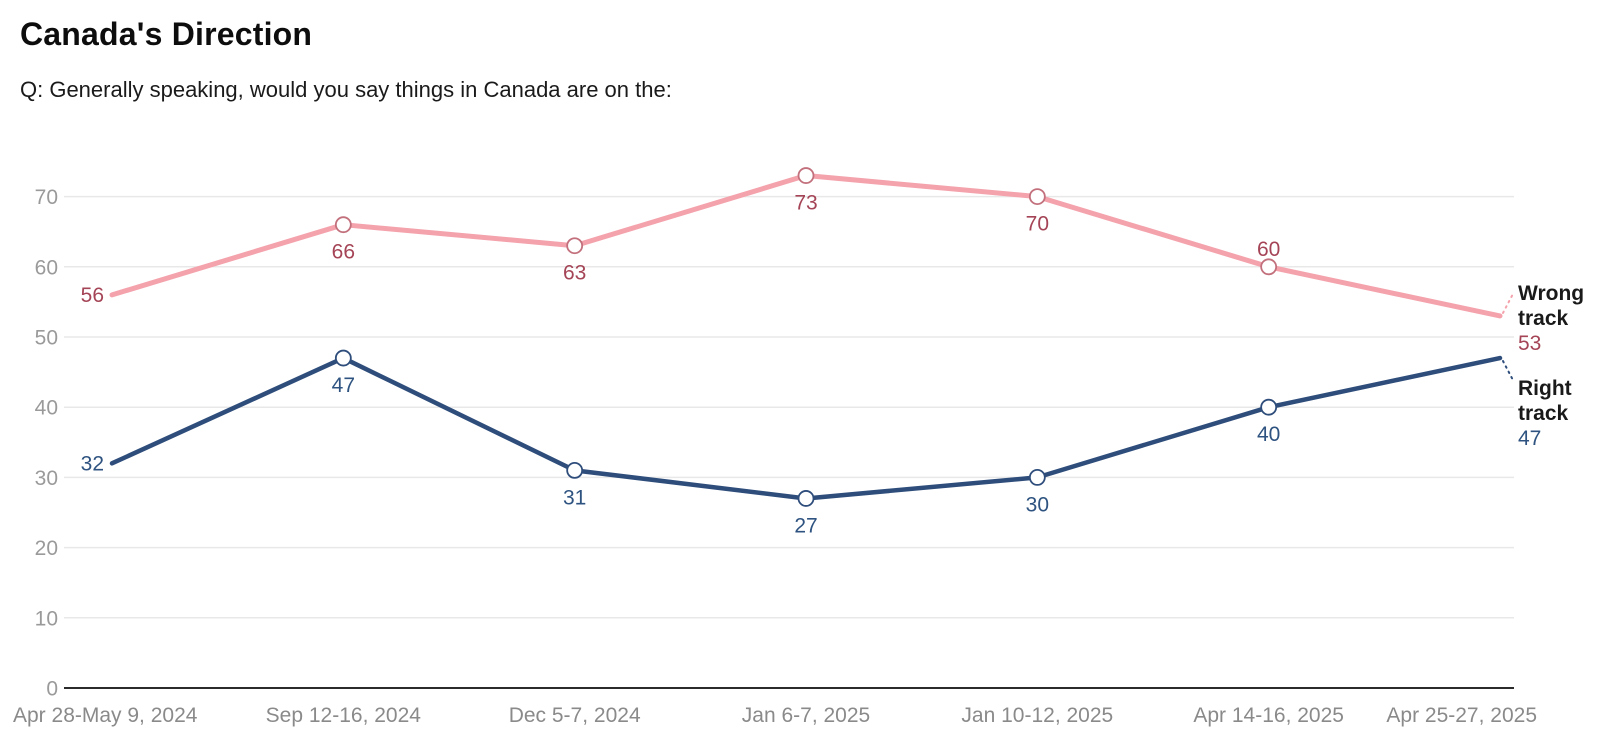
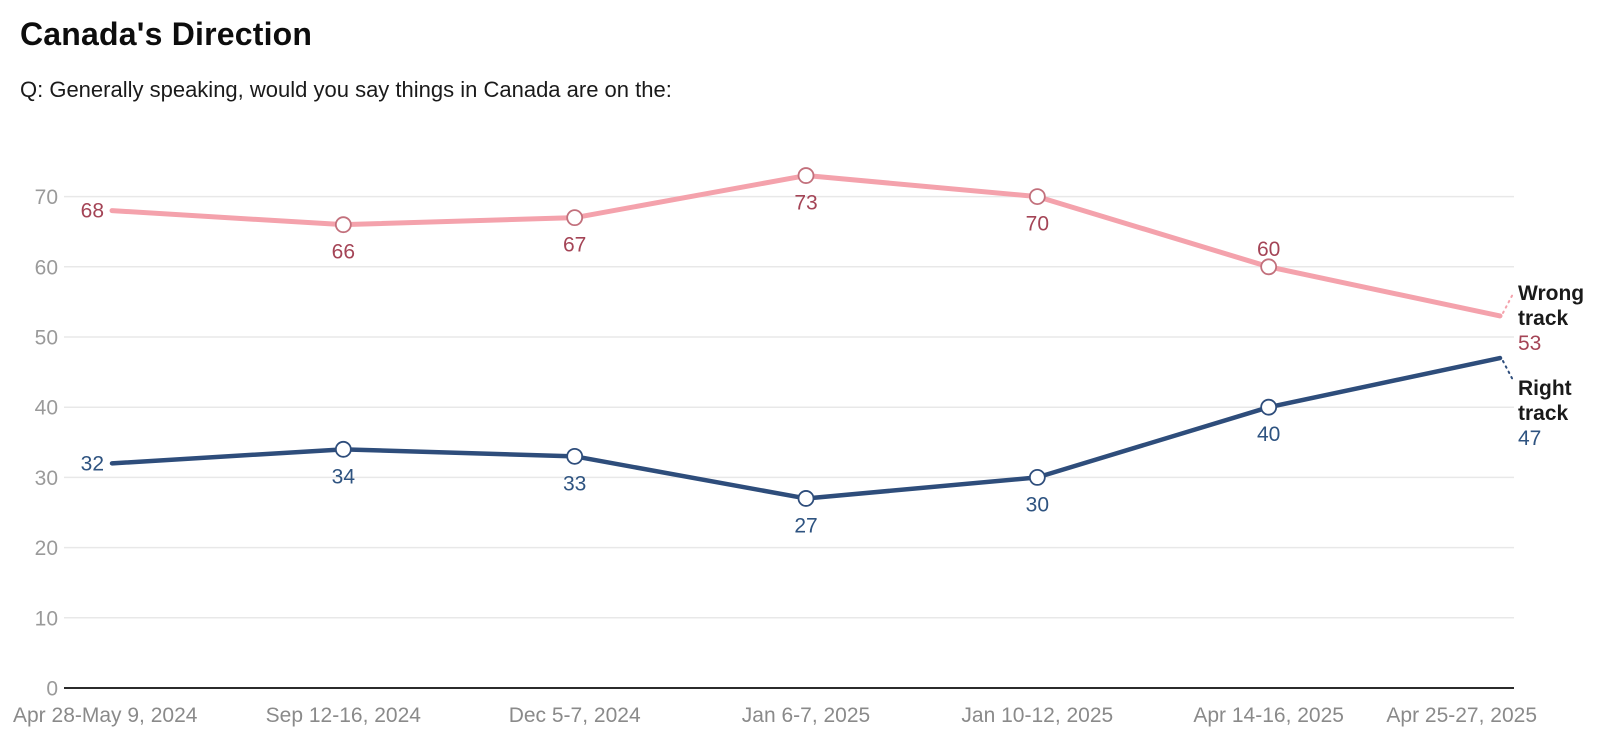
Wrong track/Apr 28-May 9, 2024: 56 -> 68
Right track/Sep 12-16, 2024: 47 -> 34
Wrong track/Dec 5-7, 2024: 63 -> 67
Right track/Dec 5-7, 2024: 31 -> 33
